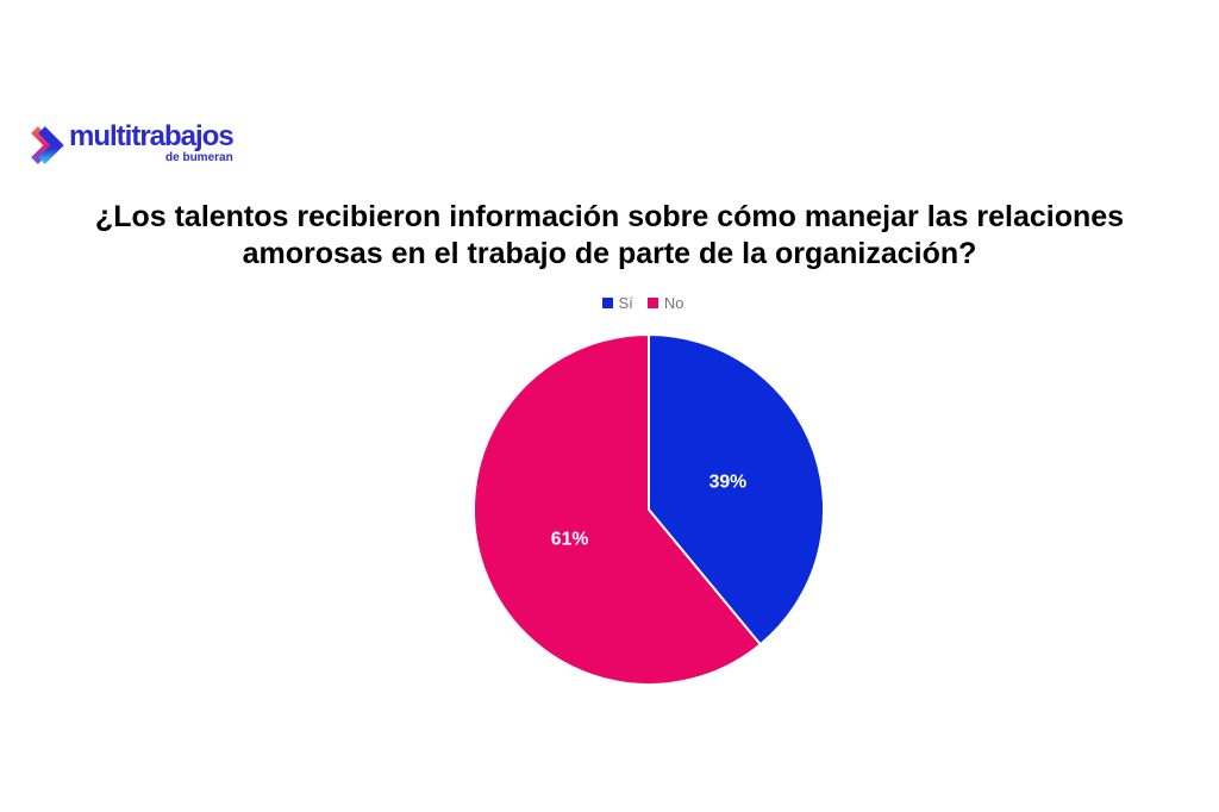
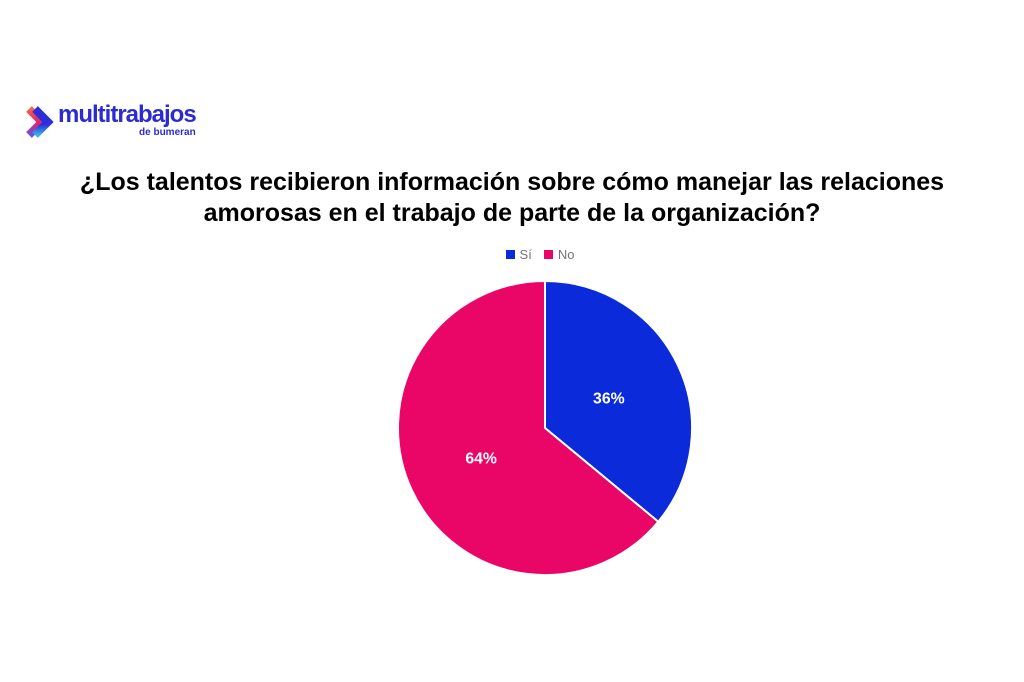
Sí: 39% -> 36%
No: 61% -> 64%
